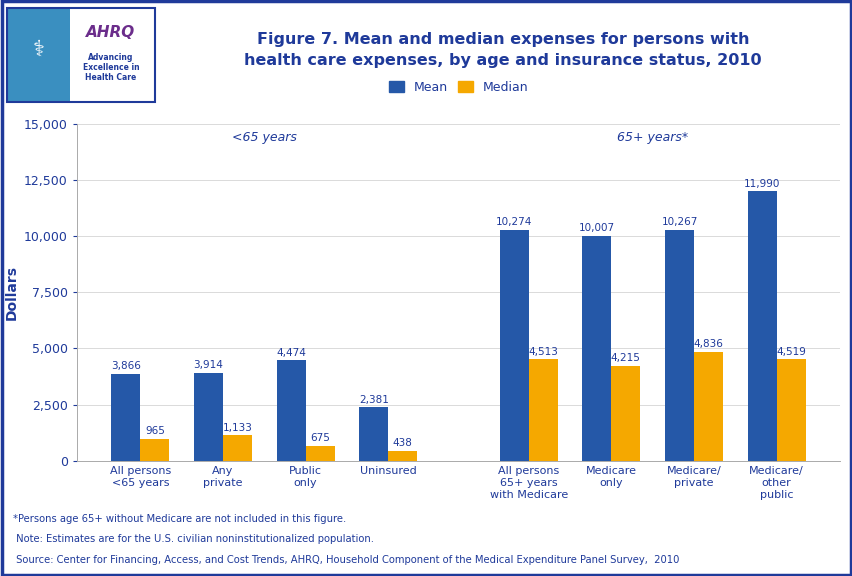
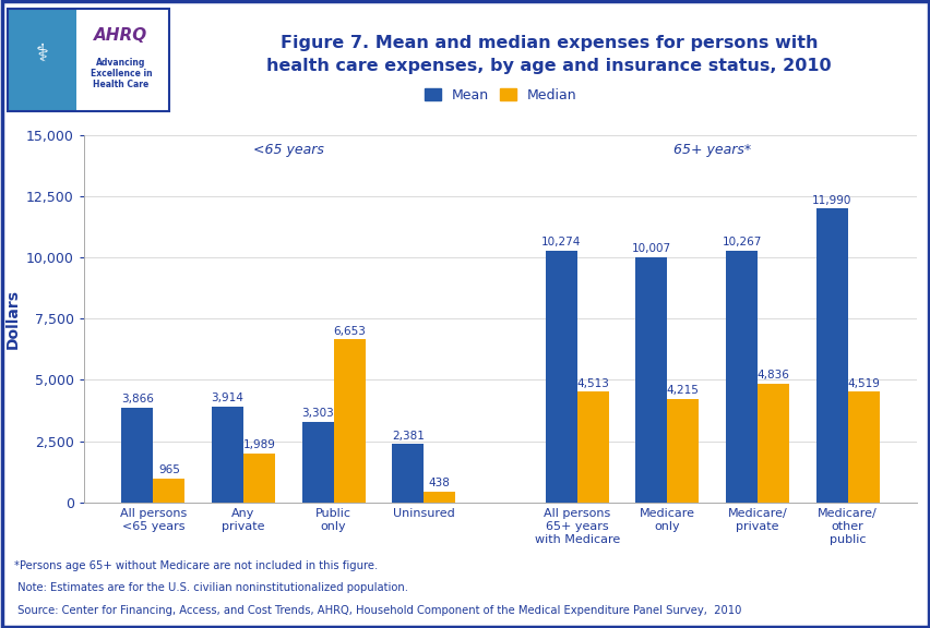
Median/Any private: 1,133 -> 1,989
Mean/Public only: 4,474 -> 3,303
Median/Public only: 675 -> 6,653
